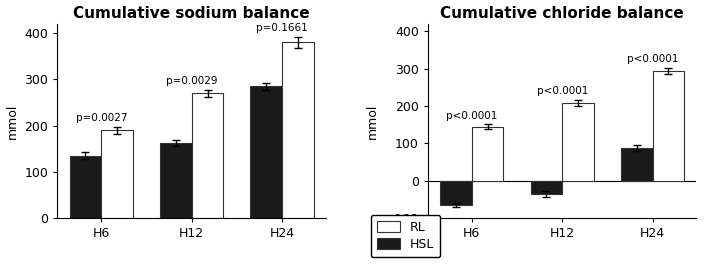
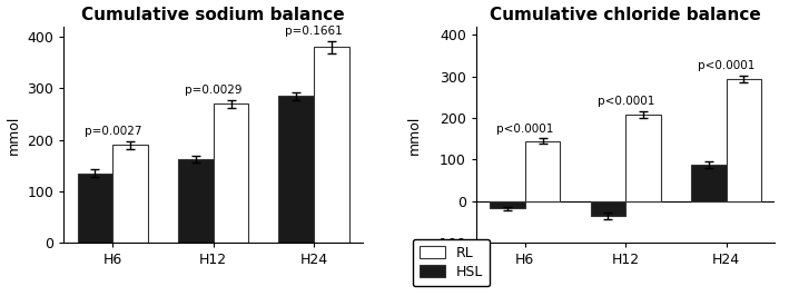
Cumulative chloride balance/HSL/H6: -65 -> -18
